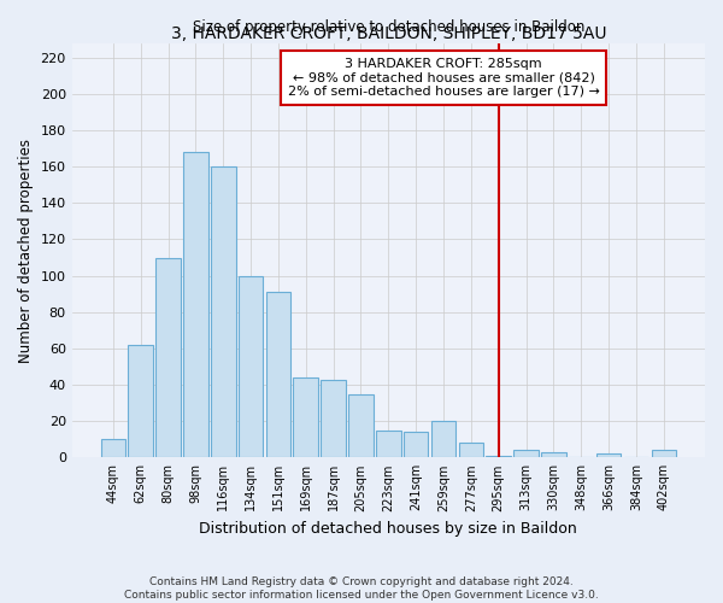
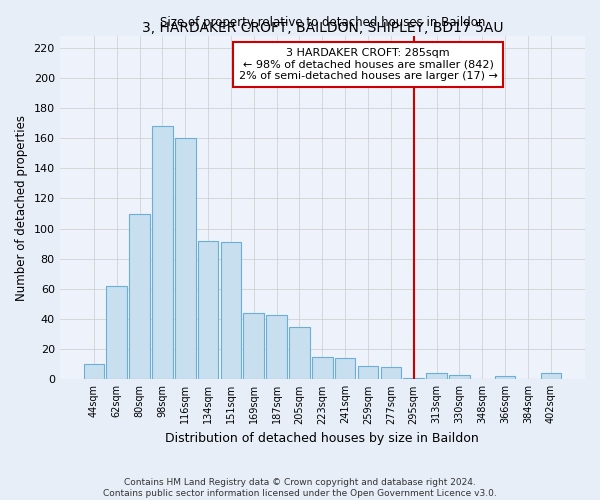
134sqm: 100 -> 92
259sqm: 20 -> 9
